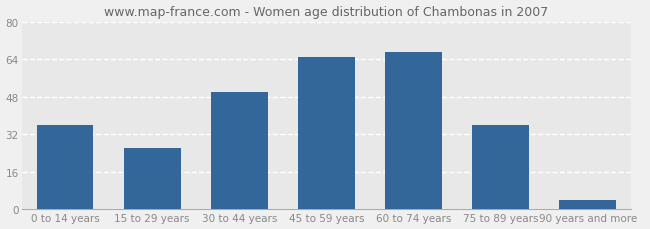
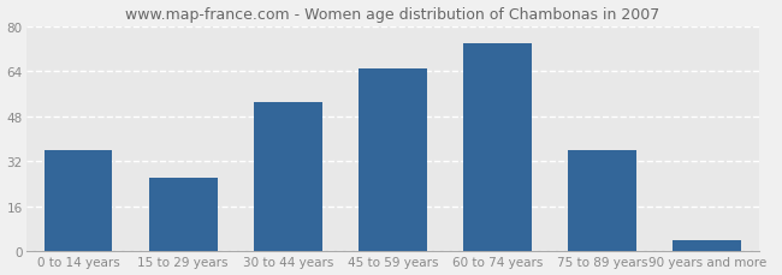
30 to 44 years: 50 -> 53
60 to 74 years: 67 -> 74
